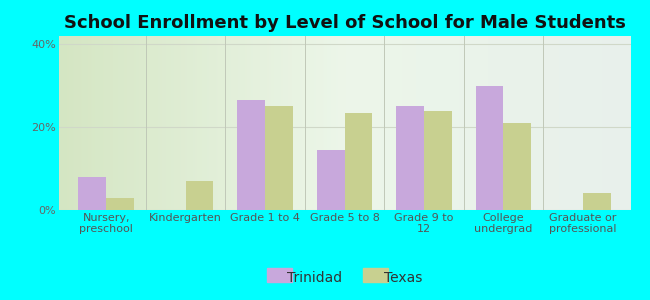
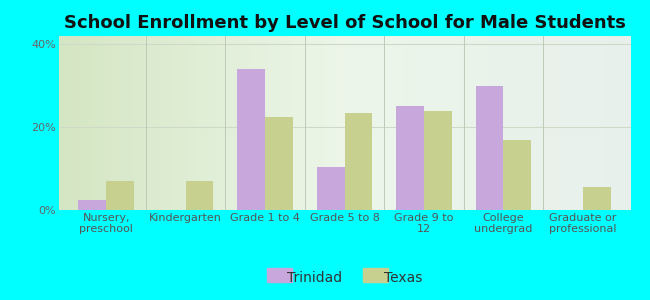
Trinidad/Nursery, preschool: 8.0% -> 2.5%
Texas/Nursery, preschool: 3.0% -> 7.0%
Trinidad/Grade 1 to 4: 26.5% -> 34.0%
Texas/Grade 1 to 4: 25.0% -> 22.5%
Trinidad/Grade 5 to 8: 14.5% -> 10.5%
Texas/College undergrad: 21.0% -> 17.0%
Texas/Graduate or professional: 4.0% -> 5.5%
